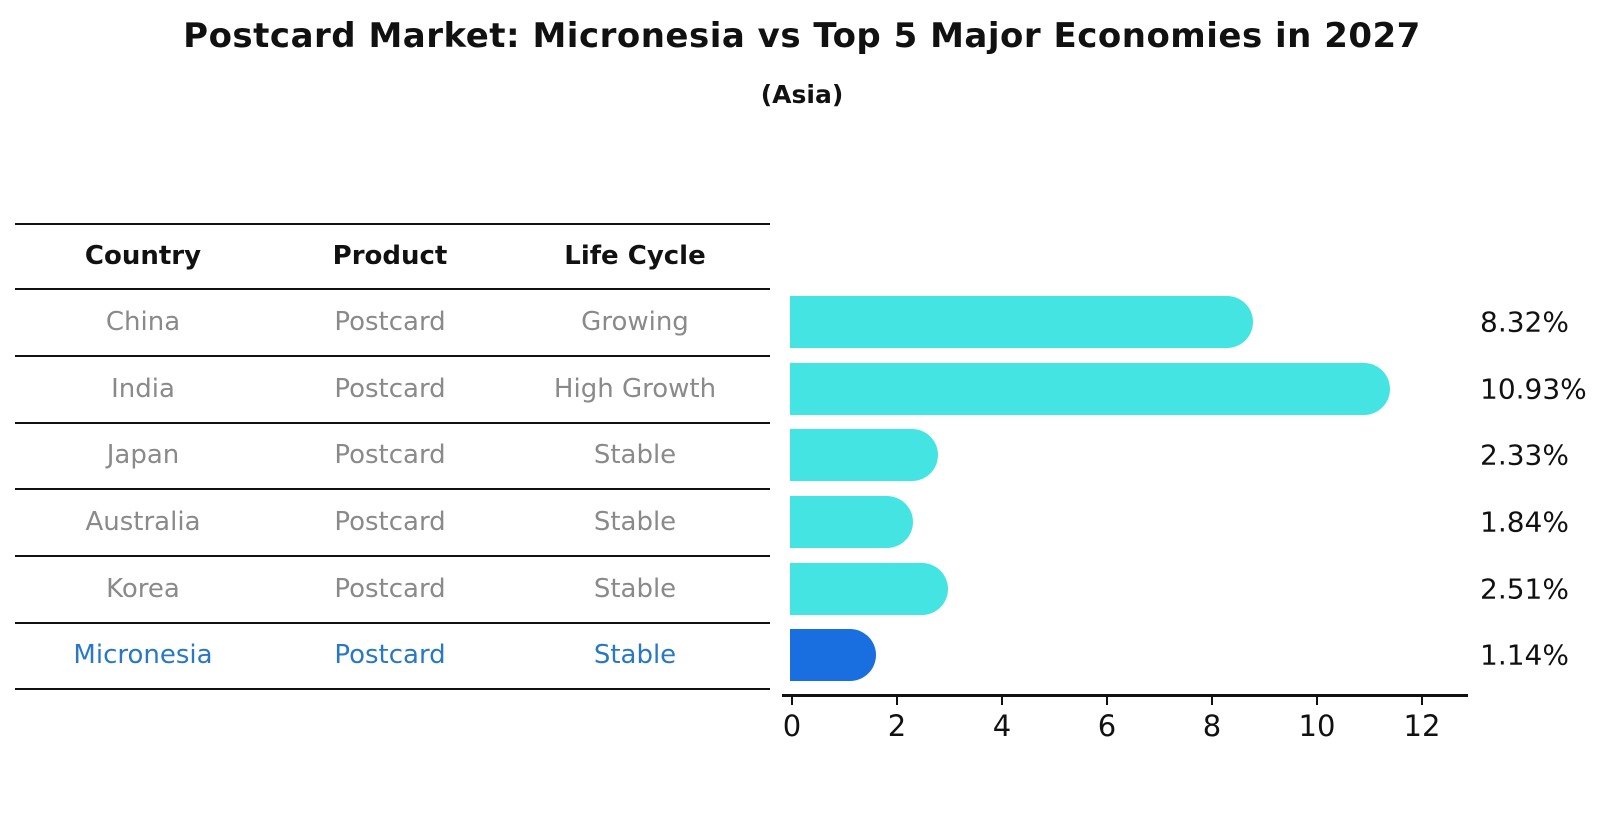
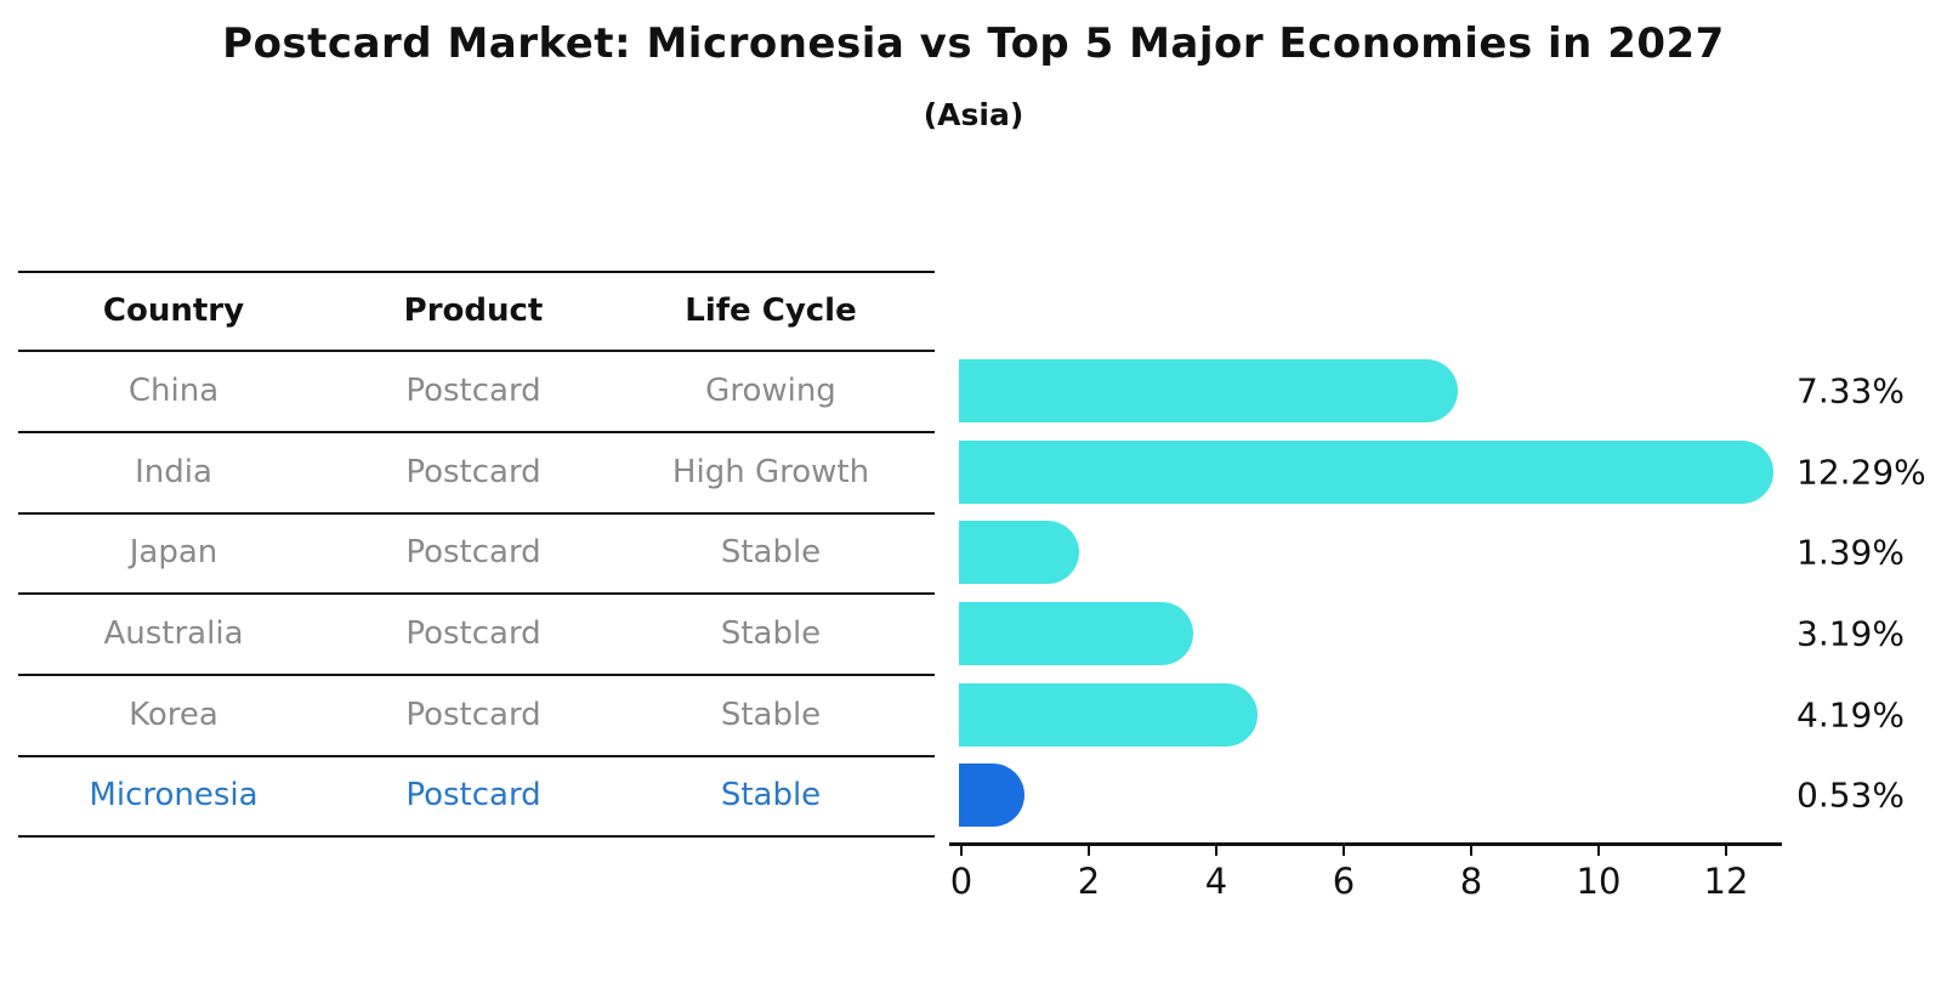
China: 8.32% -> 7.33%
India: 10.93% -> 12.29%
Japan: 2.33% -> 1.39%
Australia: 1.84% -> 3.19%
Korea: 2.51% -> 4.19%
Micronesia: 1.14% -> 0.53%
